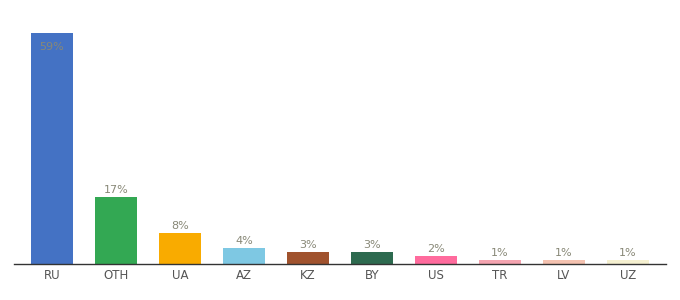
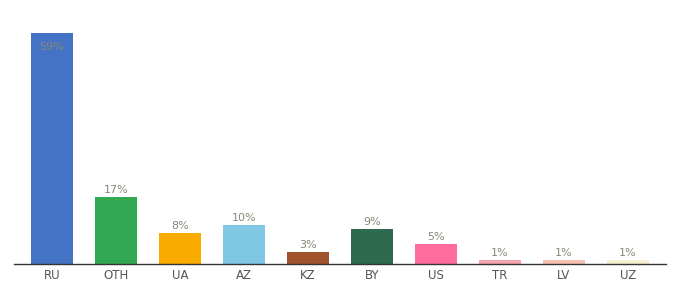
AZ: 4% -> 10%
BY: 3% -> 9%
US: 2% -> 5%
